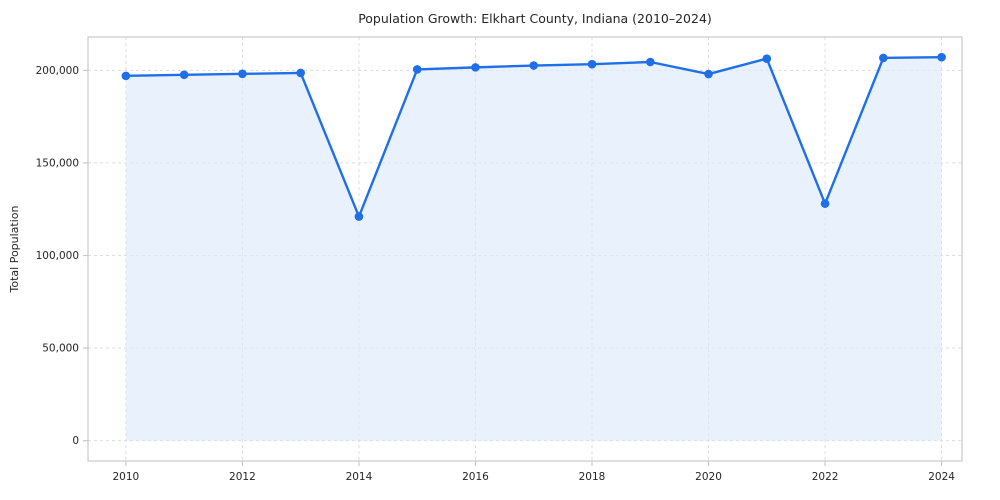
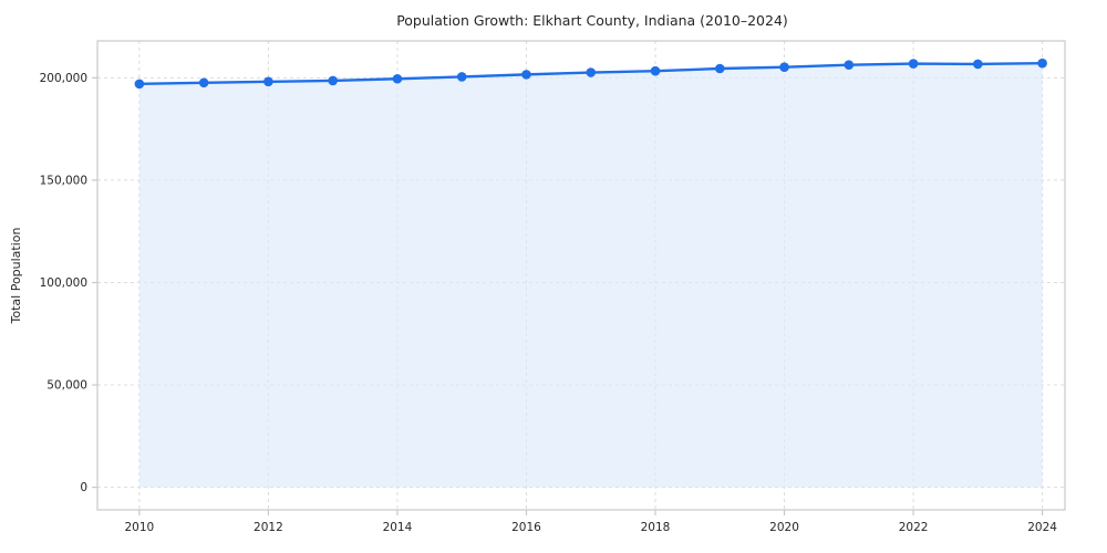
2014: 121000 -> 200000
2020: 198000 -> 205000
2022: 128000 -> 207000
